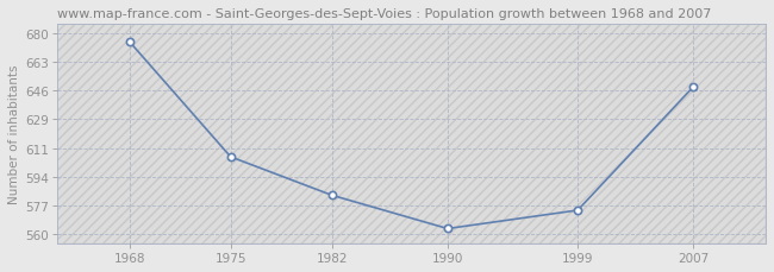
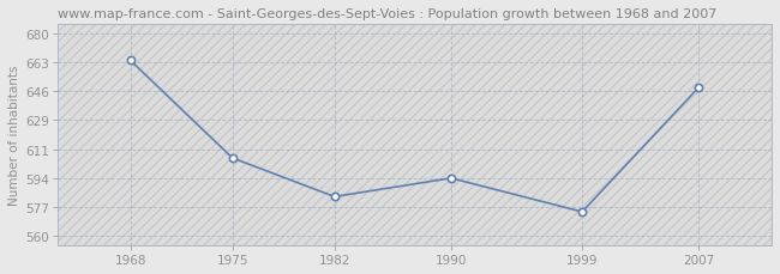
1968: 675 -> 664
1990: 563 -> 594
